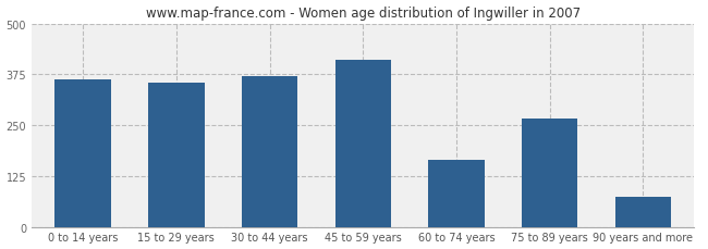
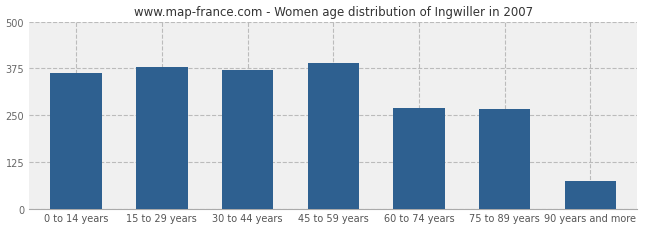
15 to 29 years: 355 -> 379
45 to 59 years: 410 -> 388
60 to 74 years: 165 -> 270
